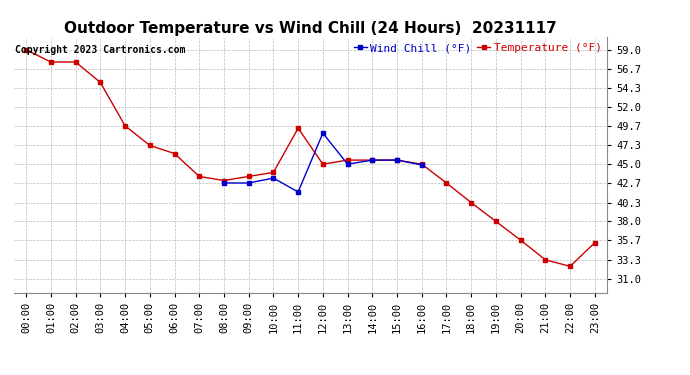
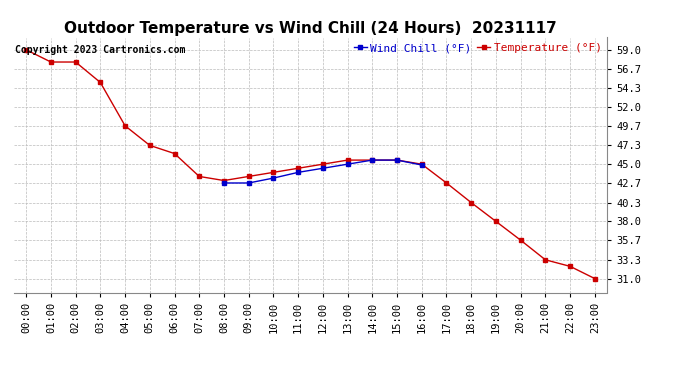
Temperature (°F)/11:00: 49.4 -> 44.5
Wind Chill (°F)/11:00: 41.6 -> 44.0
Wind Chill (°F)/12:00: 48.8 -> 44.5
Temperature (°F)/23:00: 35.4 -> 31.0
